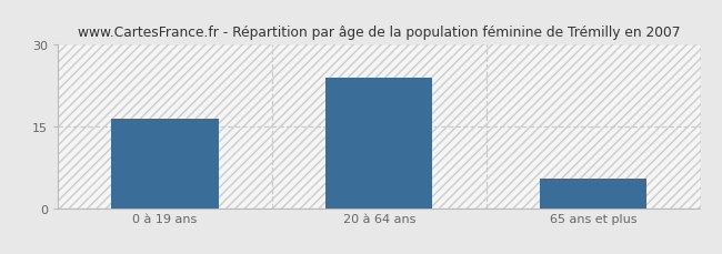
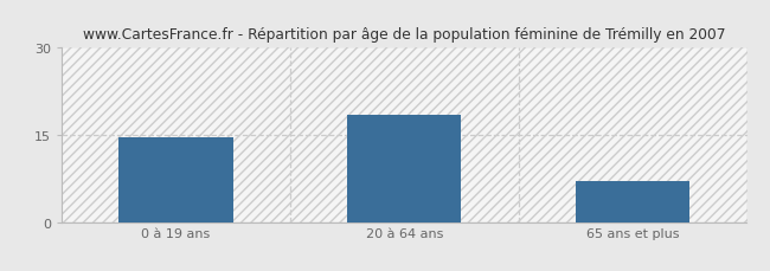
0 à 19 ans: 16.5 -> 14.5
20 à 64 ans: 24.0 -> 18.5
65 ans et plus: 5.5 -> 7.0
